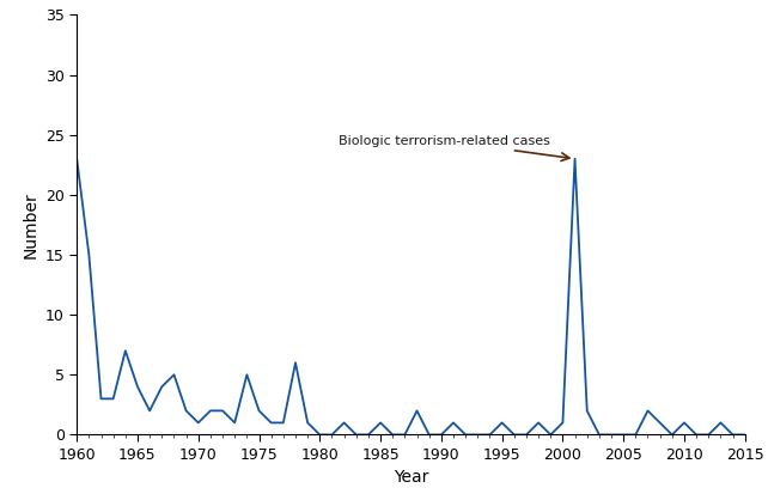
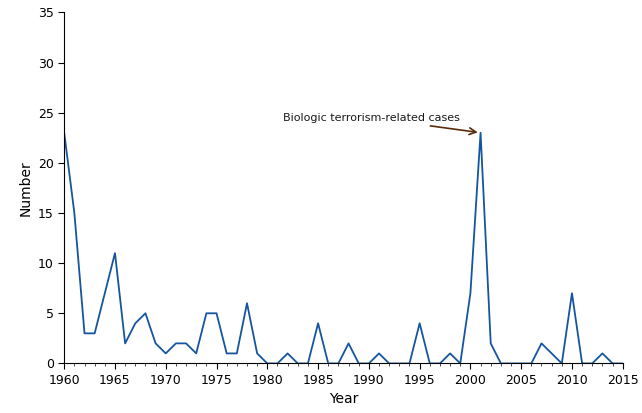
1965: 4 -> 11
1975: 2 -> 5
1985: 1 -> 4
1995: 1 -> 4
2000: 1 -> 7
2010: 1 -> 7
